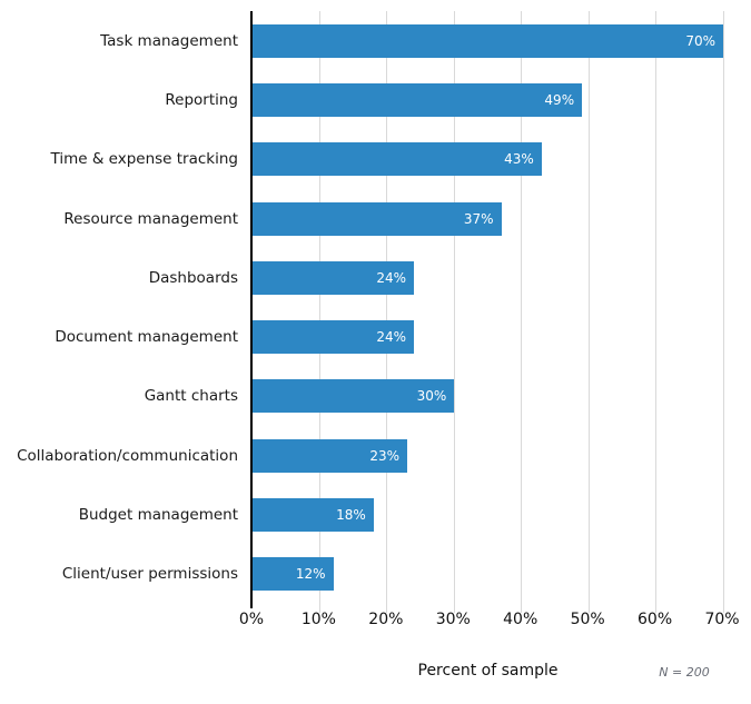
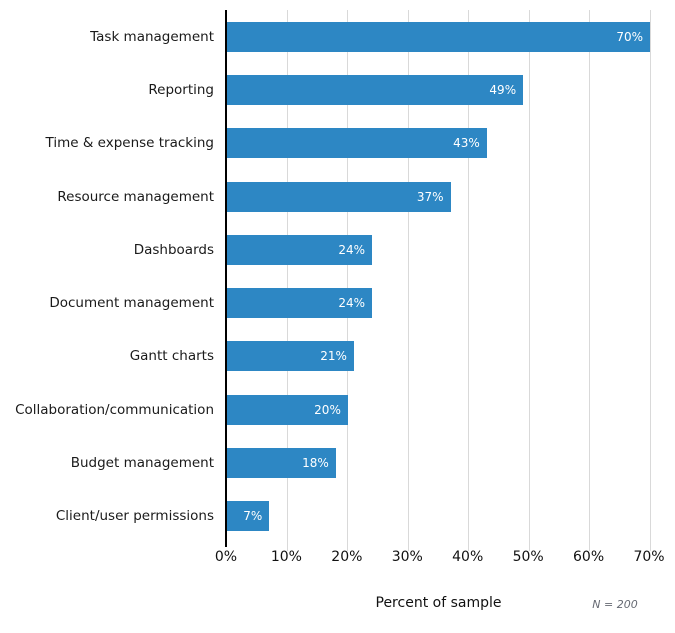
Gantt charts: 30% -> 21%
Collaboration/communication: 23% -> 20%
Client/user permissions: 12% -> 7%
